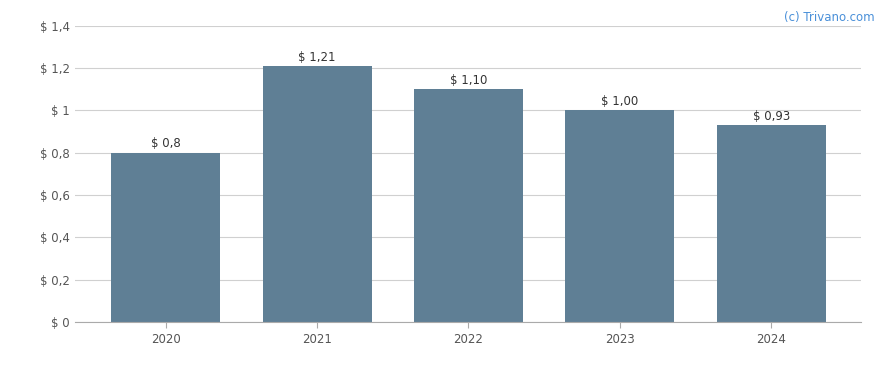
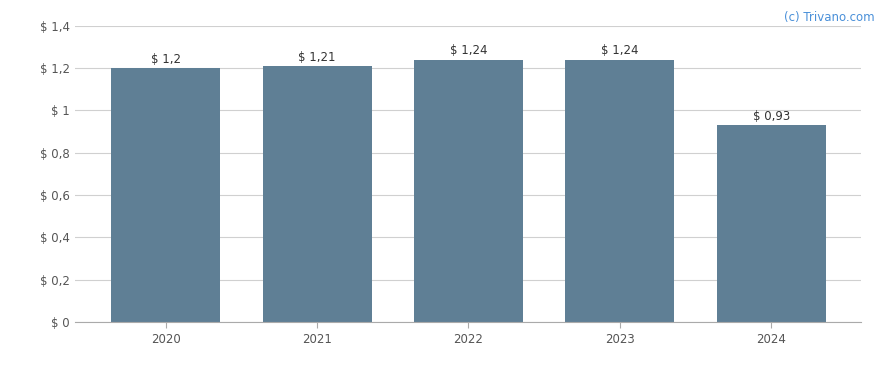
2020: 0,8 -> 1,2
2022: 1,10 -> 1,24
2023: 1,00 -> 1,24
